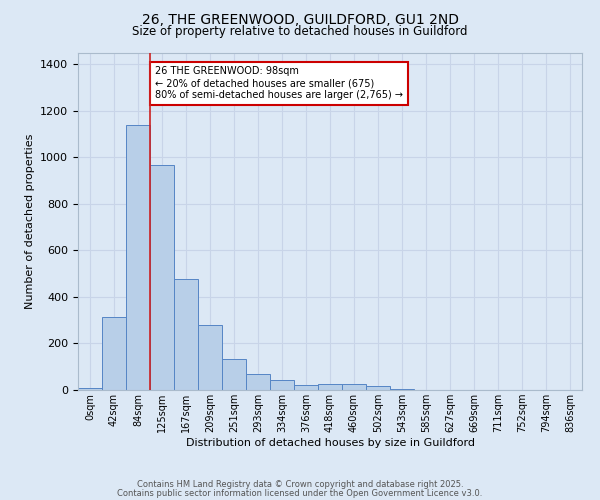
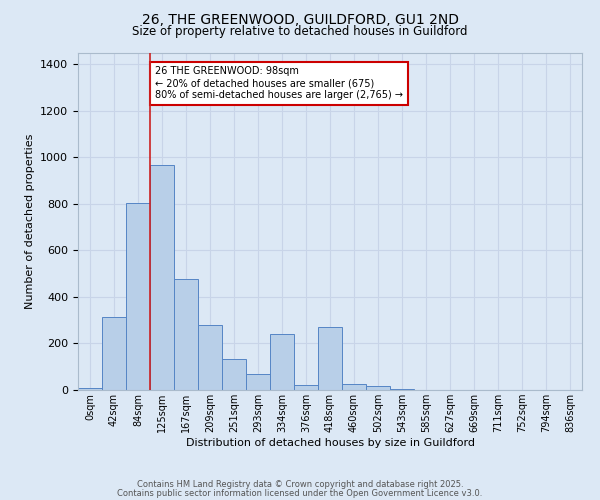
84sqm: 1140 -> 805
334sqm: 45 -> 240
418sqm: 27 -> 270
